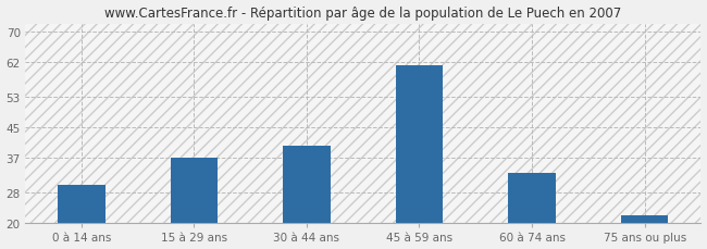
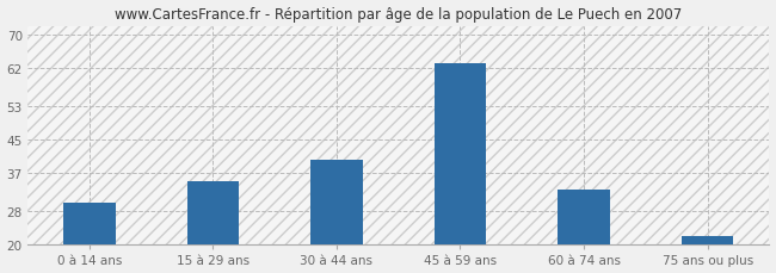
15 à 29 ans: 37 -> 35
45 à 59 ans: 61 -> 63
